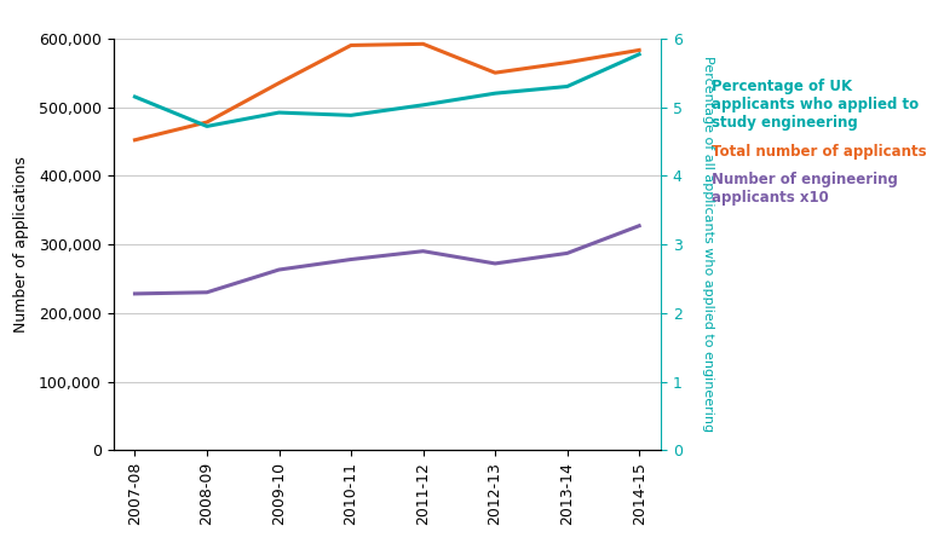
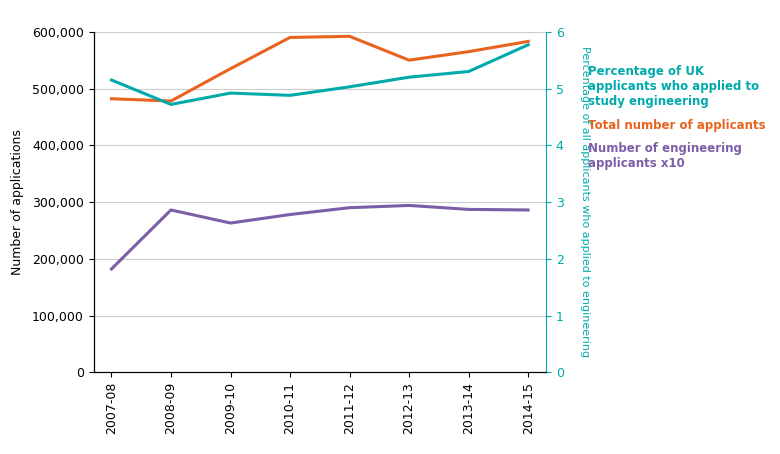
Total number of applicants/2007-08: 452,000 -> 482,000
Number of engineering applicants x10/2007-08: 228,000 -> 182,000
Number of engineering applicants x10/2008-09: 230,000 -> 286,000
Number of engineering applicants x10/2012-13: 272,000 -> 294,000
Number of engineering applicants x10/2014-15: 327,000 -> 286,000
